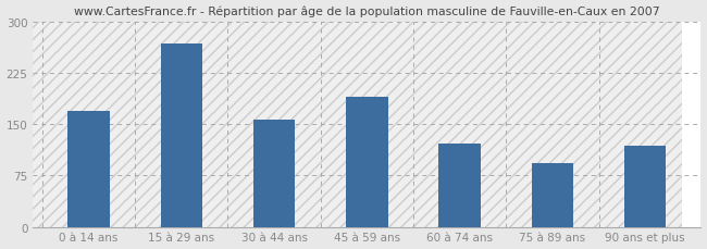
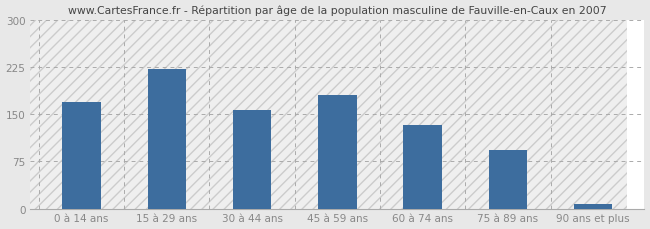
15 à 29 ans: 268 -> 222
45 à 59 ans: 190 -> 180
60 à 74 ans: 122 -> 133
90 ans et plus: 118 -> 8
